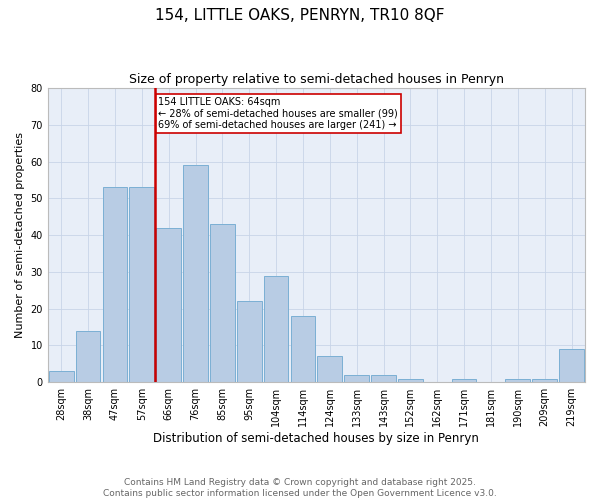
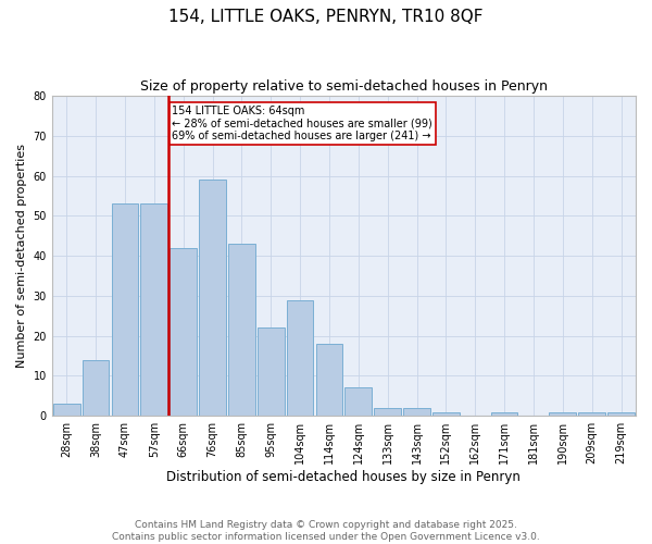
219sqm: 9 -> 1
